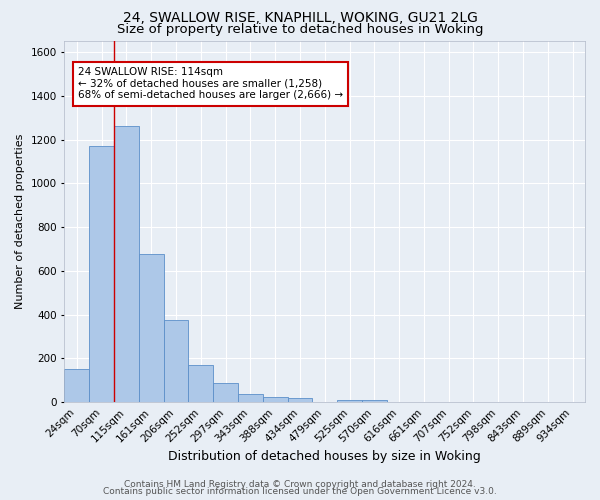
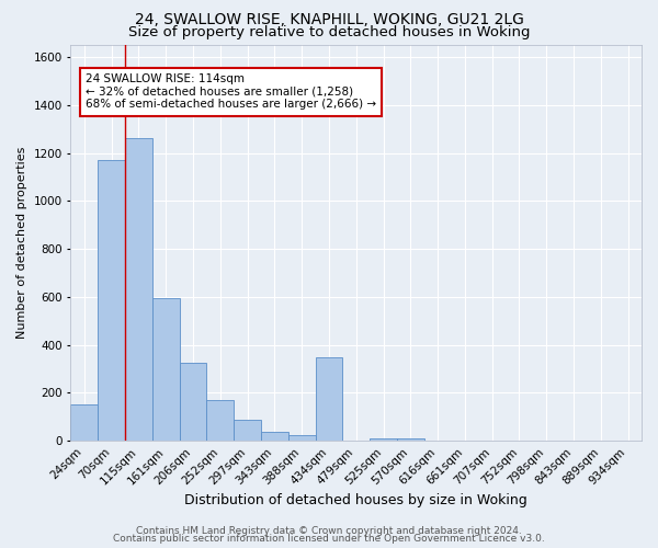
161sqm: 675 -> 595
206sqm: 375 -> 325
434sqm: 18 -> 350
